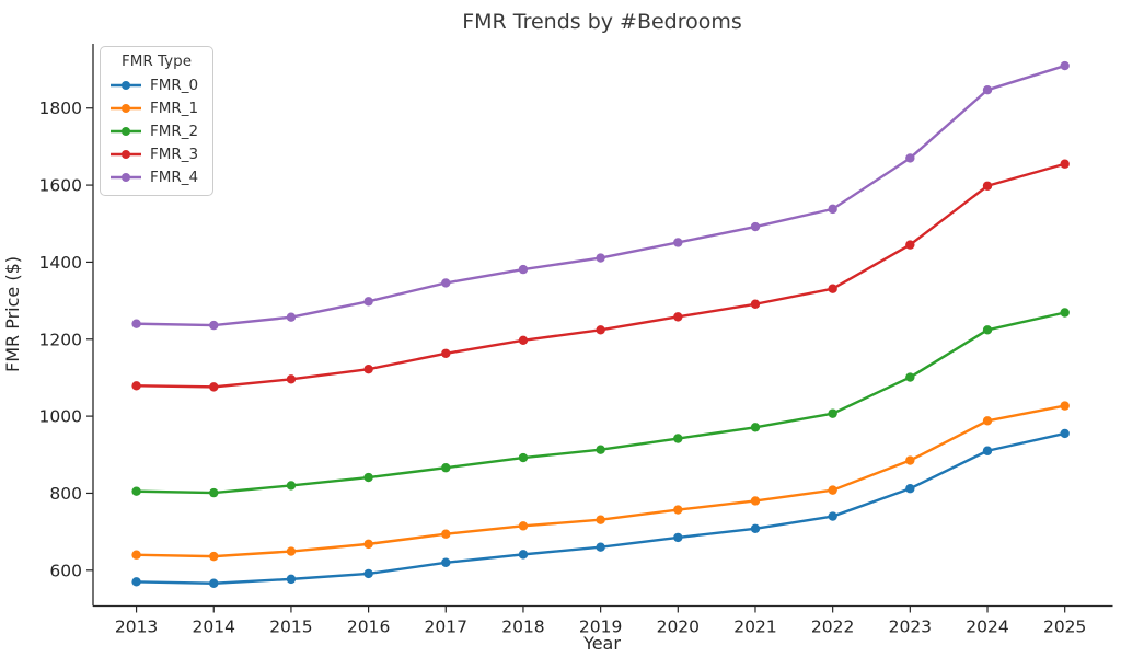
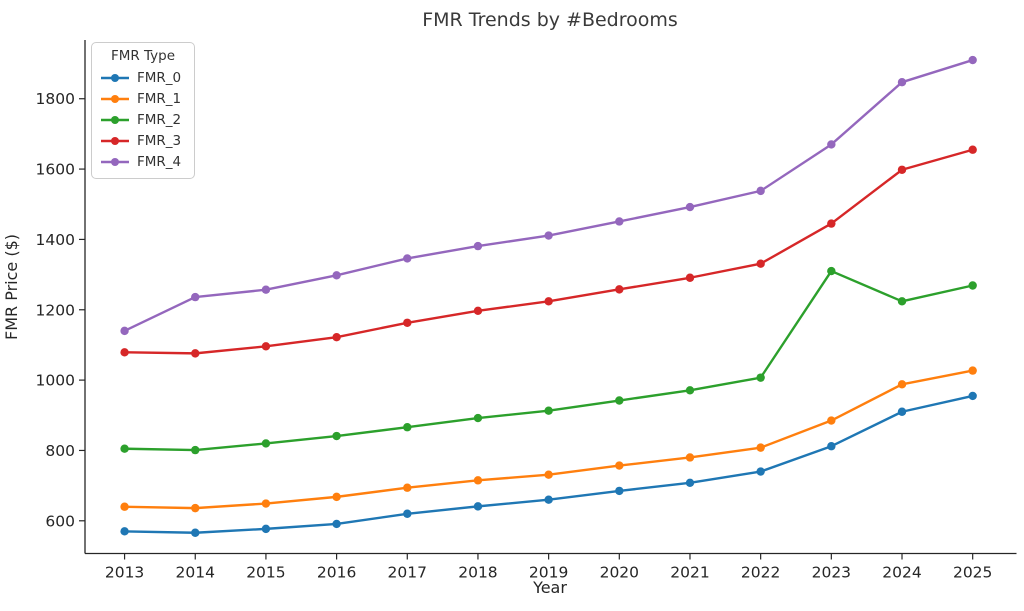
FMR_4/2013: 1240 -> 1140
FMR_2/2023: 1100 -> 1310
